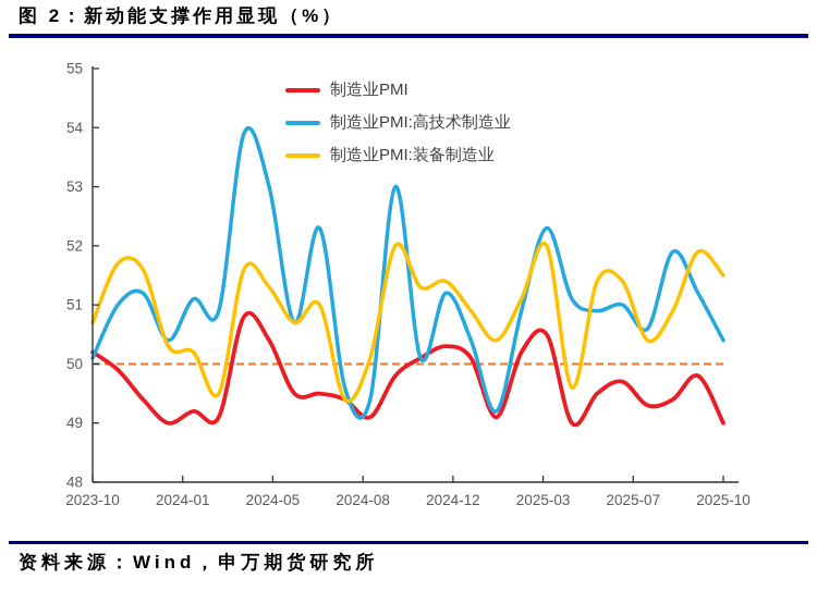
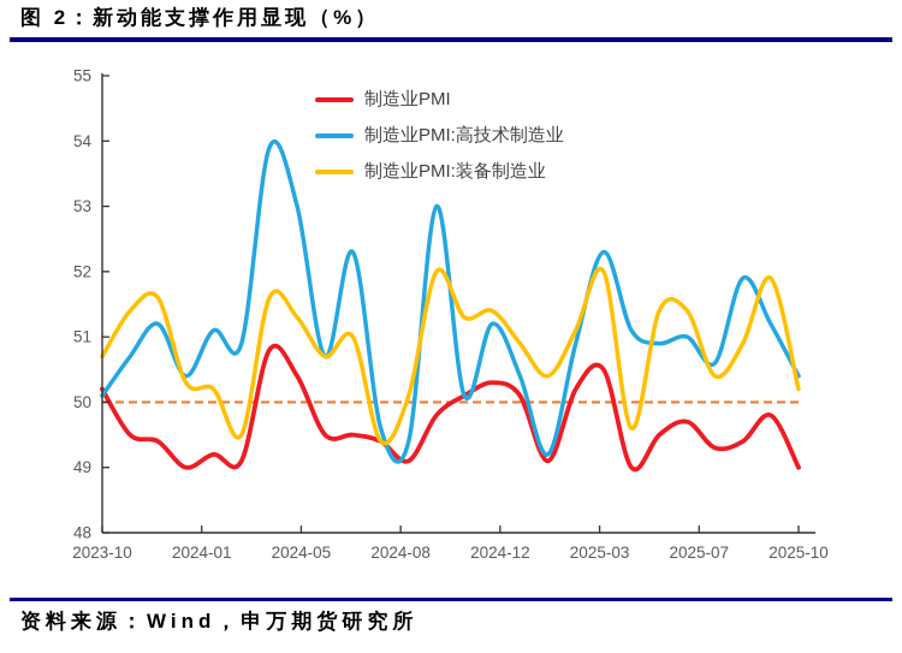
制造业PMI/2023-10: 49.9 -> 49.5
制造业PMI:高技术制造业/2023-10: 51.0 -> 50.7
制造业PMI:装备制造业/2023-10: 51.7 -> 51.4
制造业PMI:装备制造业/2025-10: 51.5 -> 50.2
